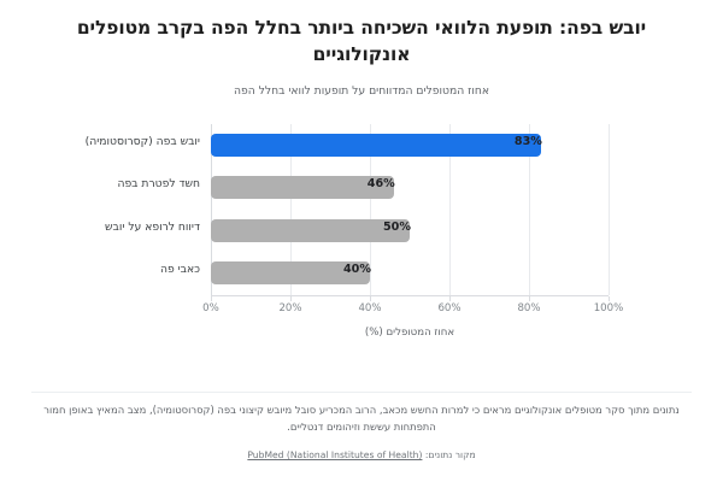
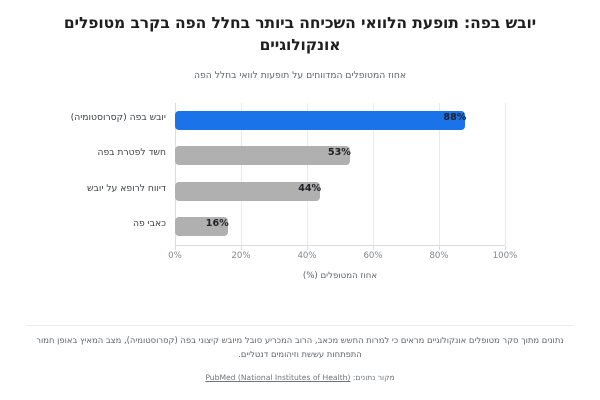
יובש בפה (קסרוסטומיה): 83% -> 88%
חשד לפטרת בפה: 46% -> 53%
דיווח לרופא על יובש: 50% -> 44%
כאבי פה: 40% -> 16%
